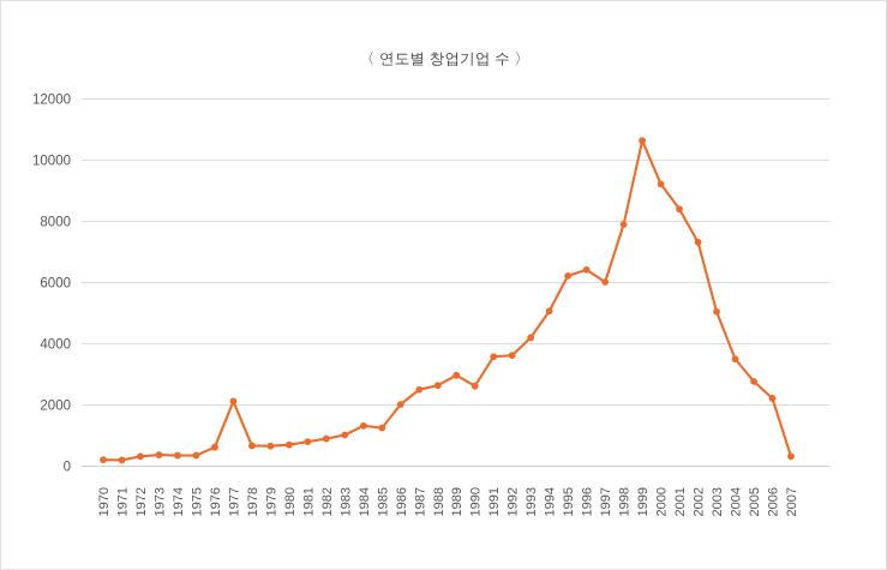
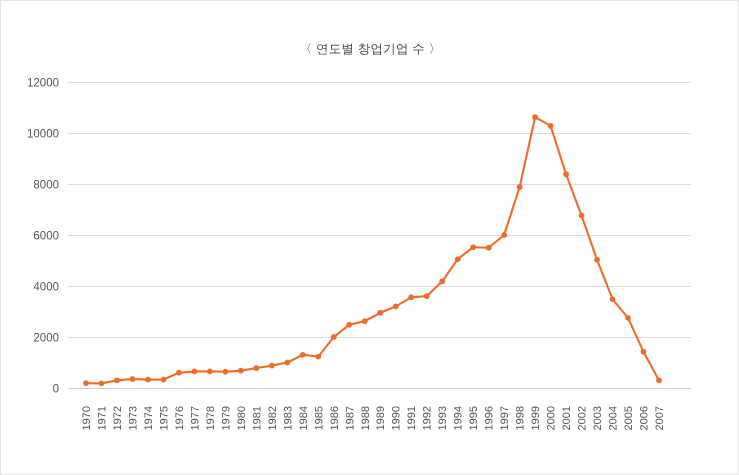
1977: 2100 -> 600
1990: 2600 -> 3200
1995: 6200 -> 5500
1996: 6400 -> 5500
2000: 9200 -> 10300
2002: 7300 -> 6800
2006: 2200 -> 1400
